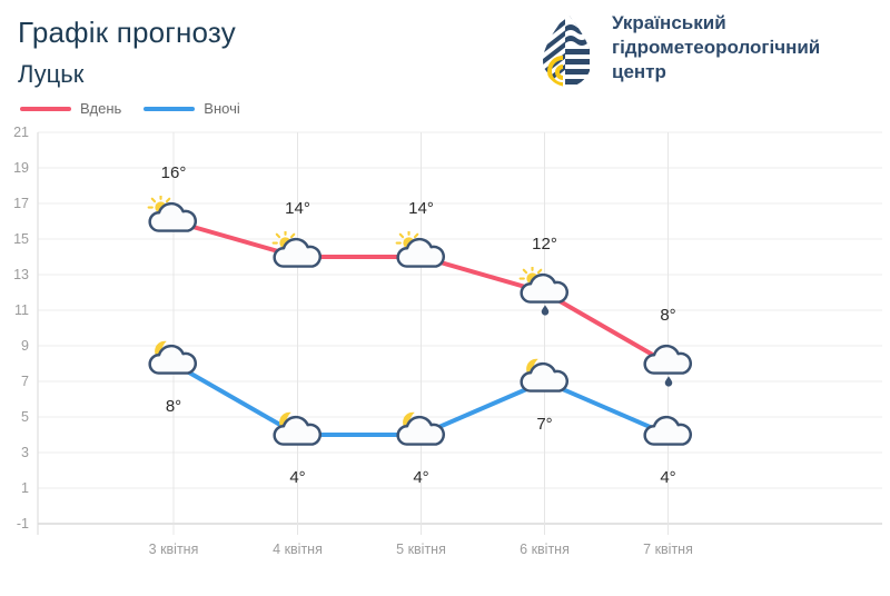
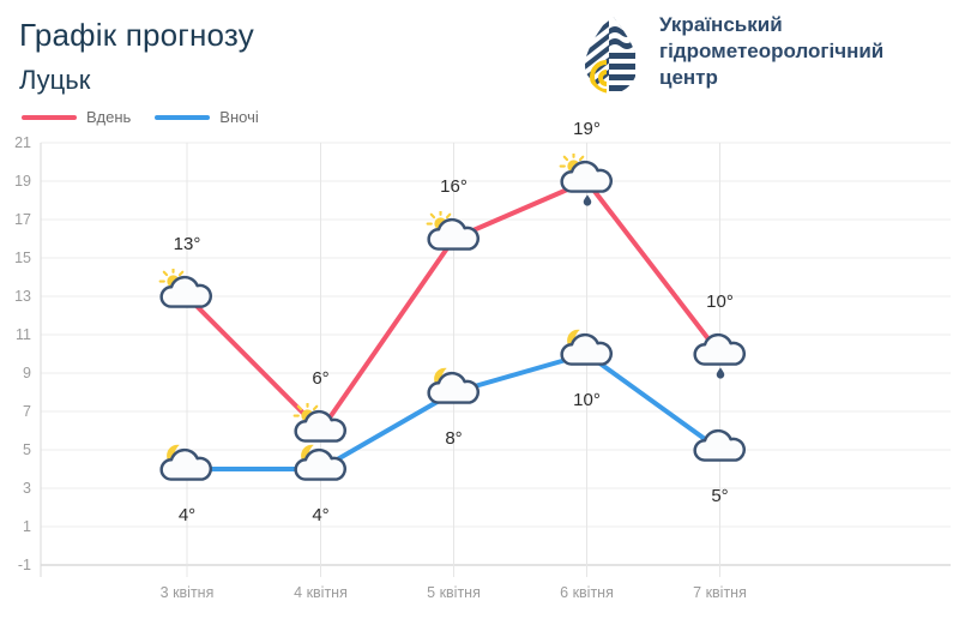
Вдень/3 квітня: 16° -> 13°
Вночі/3 квітня: 8° -> 4°
Вдень/4 квітня: 14° -> 6°
Вдень/5 квітня: 14° -> 16°
Вночі/5 квітня: 4° -> 8°
Вдень/6 квітня: 12° -> 19°
Вночі/6 квітня: 7° -> 10°
Вдень/7 квітня: 8° -> 10°
Вночі/7 квітня: 4° -> 5°
